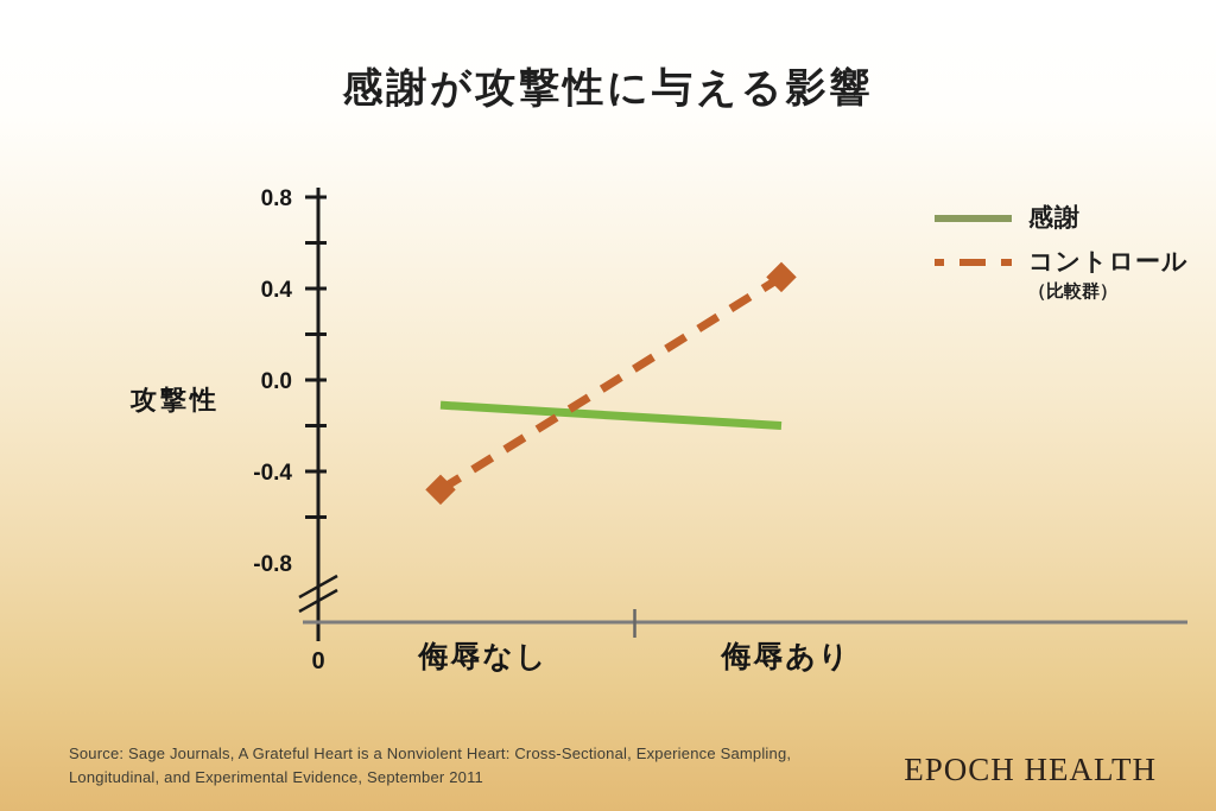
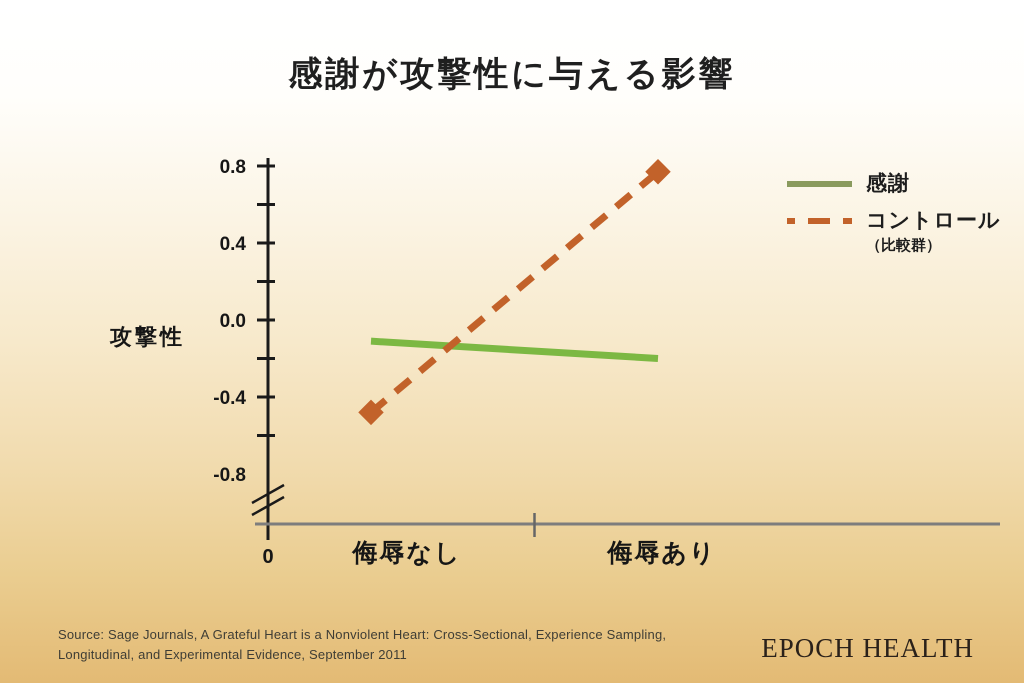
コントロール/侮辱あり: 0.45 -> 0.77
